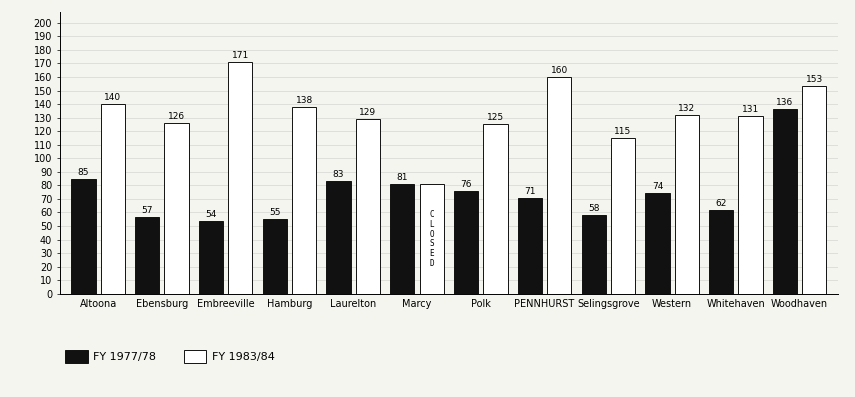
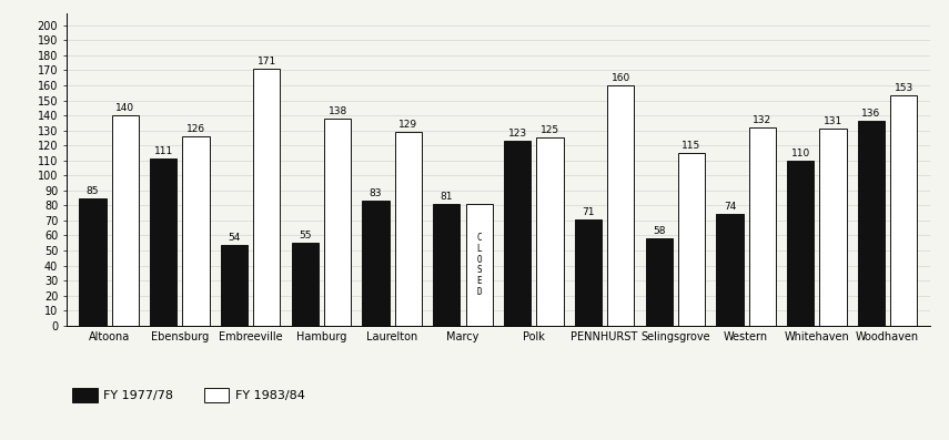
FY 1977/78/Ebensburg: 57 -> 111
FY 1977/78/Polk: 76 -> 123
FY 1977/78/Whitehaven: 62 -> 110
